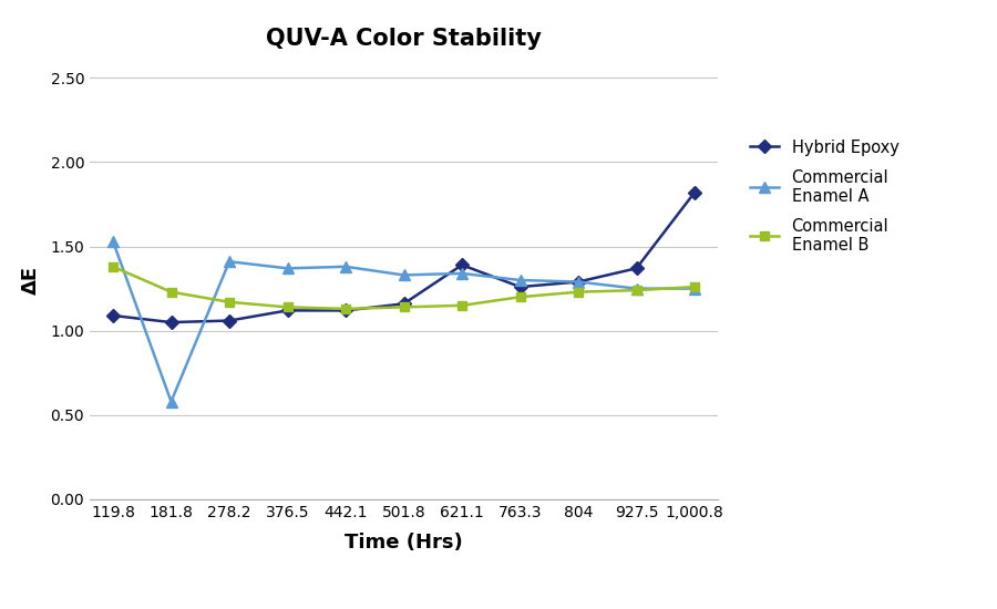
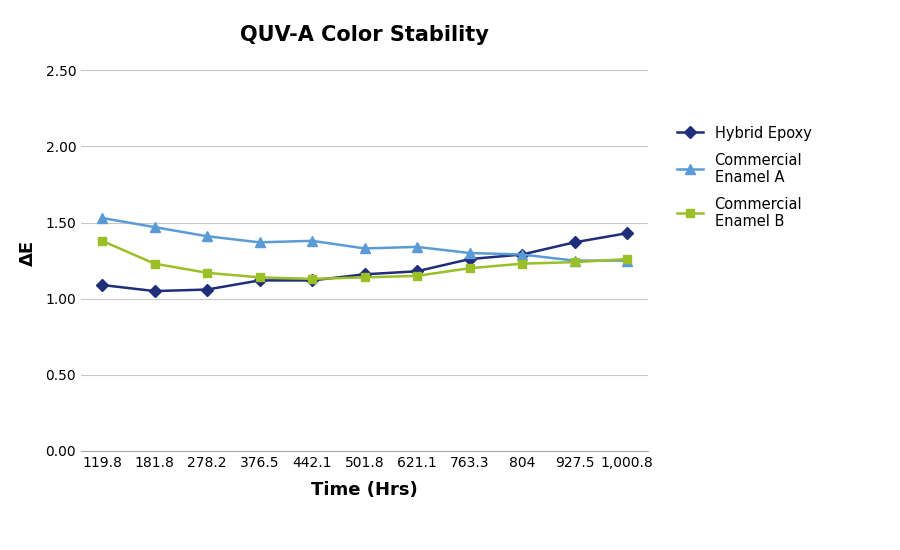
Commercial Enamel A/181.8: 0.58 -> 1.47
Hybrid Epoxy/621.1: 1.39 -> 1.18
Hybrid Epoxy/1,000.8: 1.82 -> 1.43
